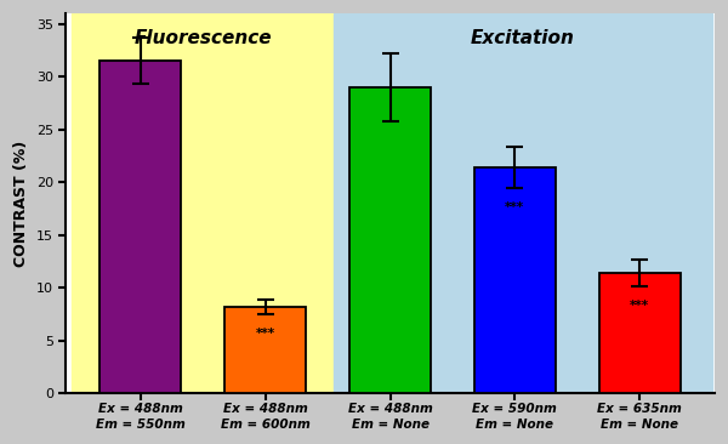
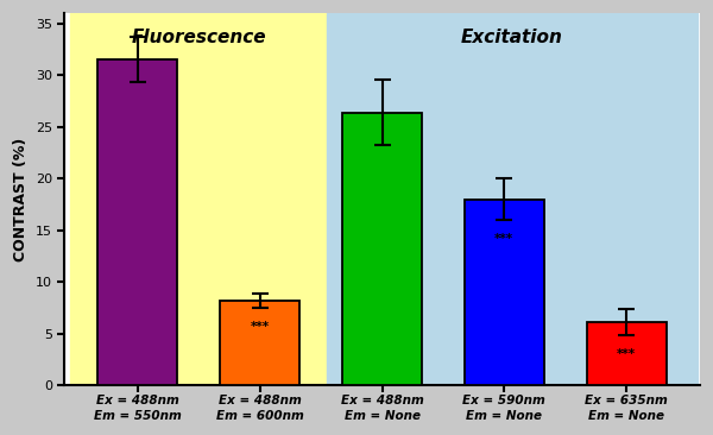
Ex = 488nm Em = None: 29.0 -> 26.4
Ex = 590nm Em = None: 21.4 -> 18.0
Ex = 635nm Em = None: 11.4 -> 6.1
